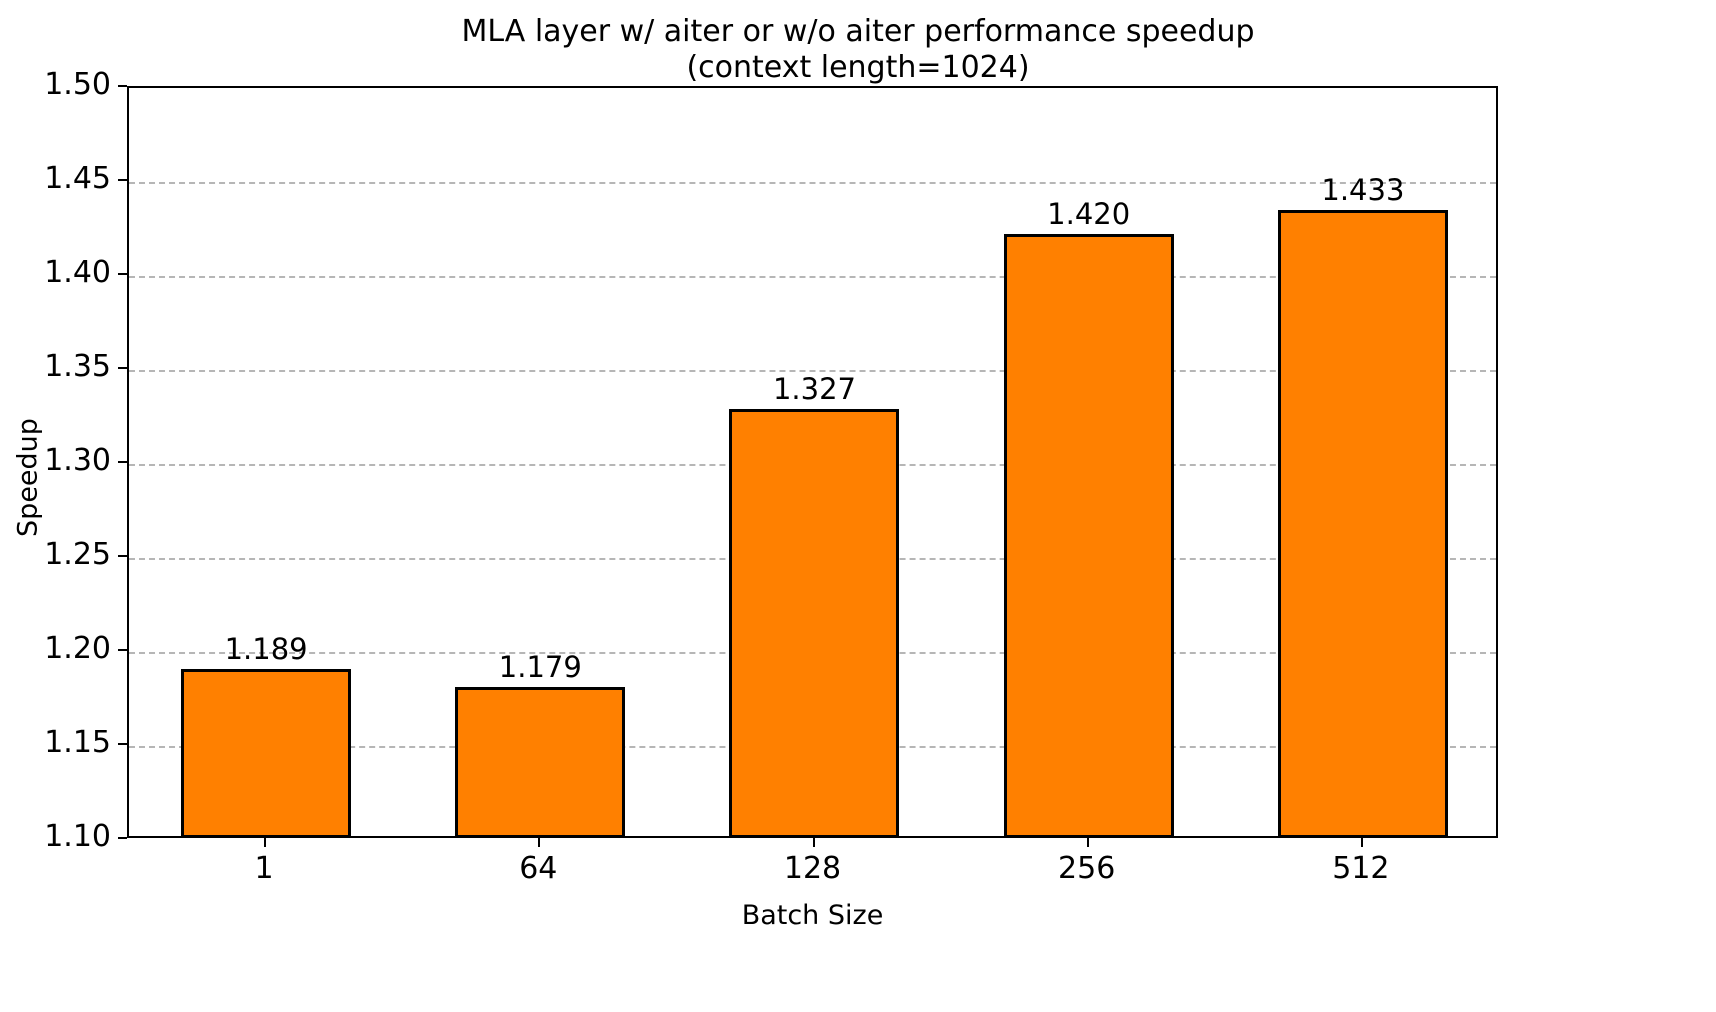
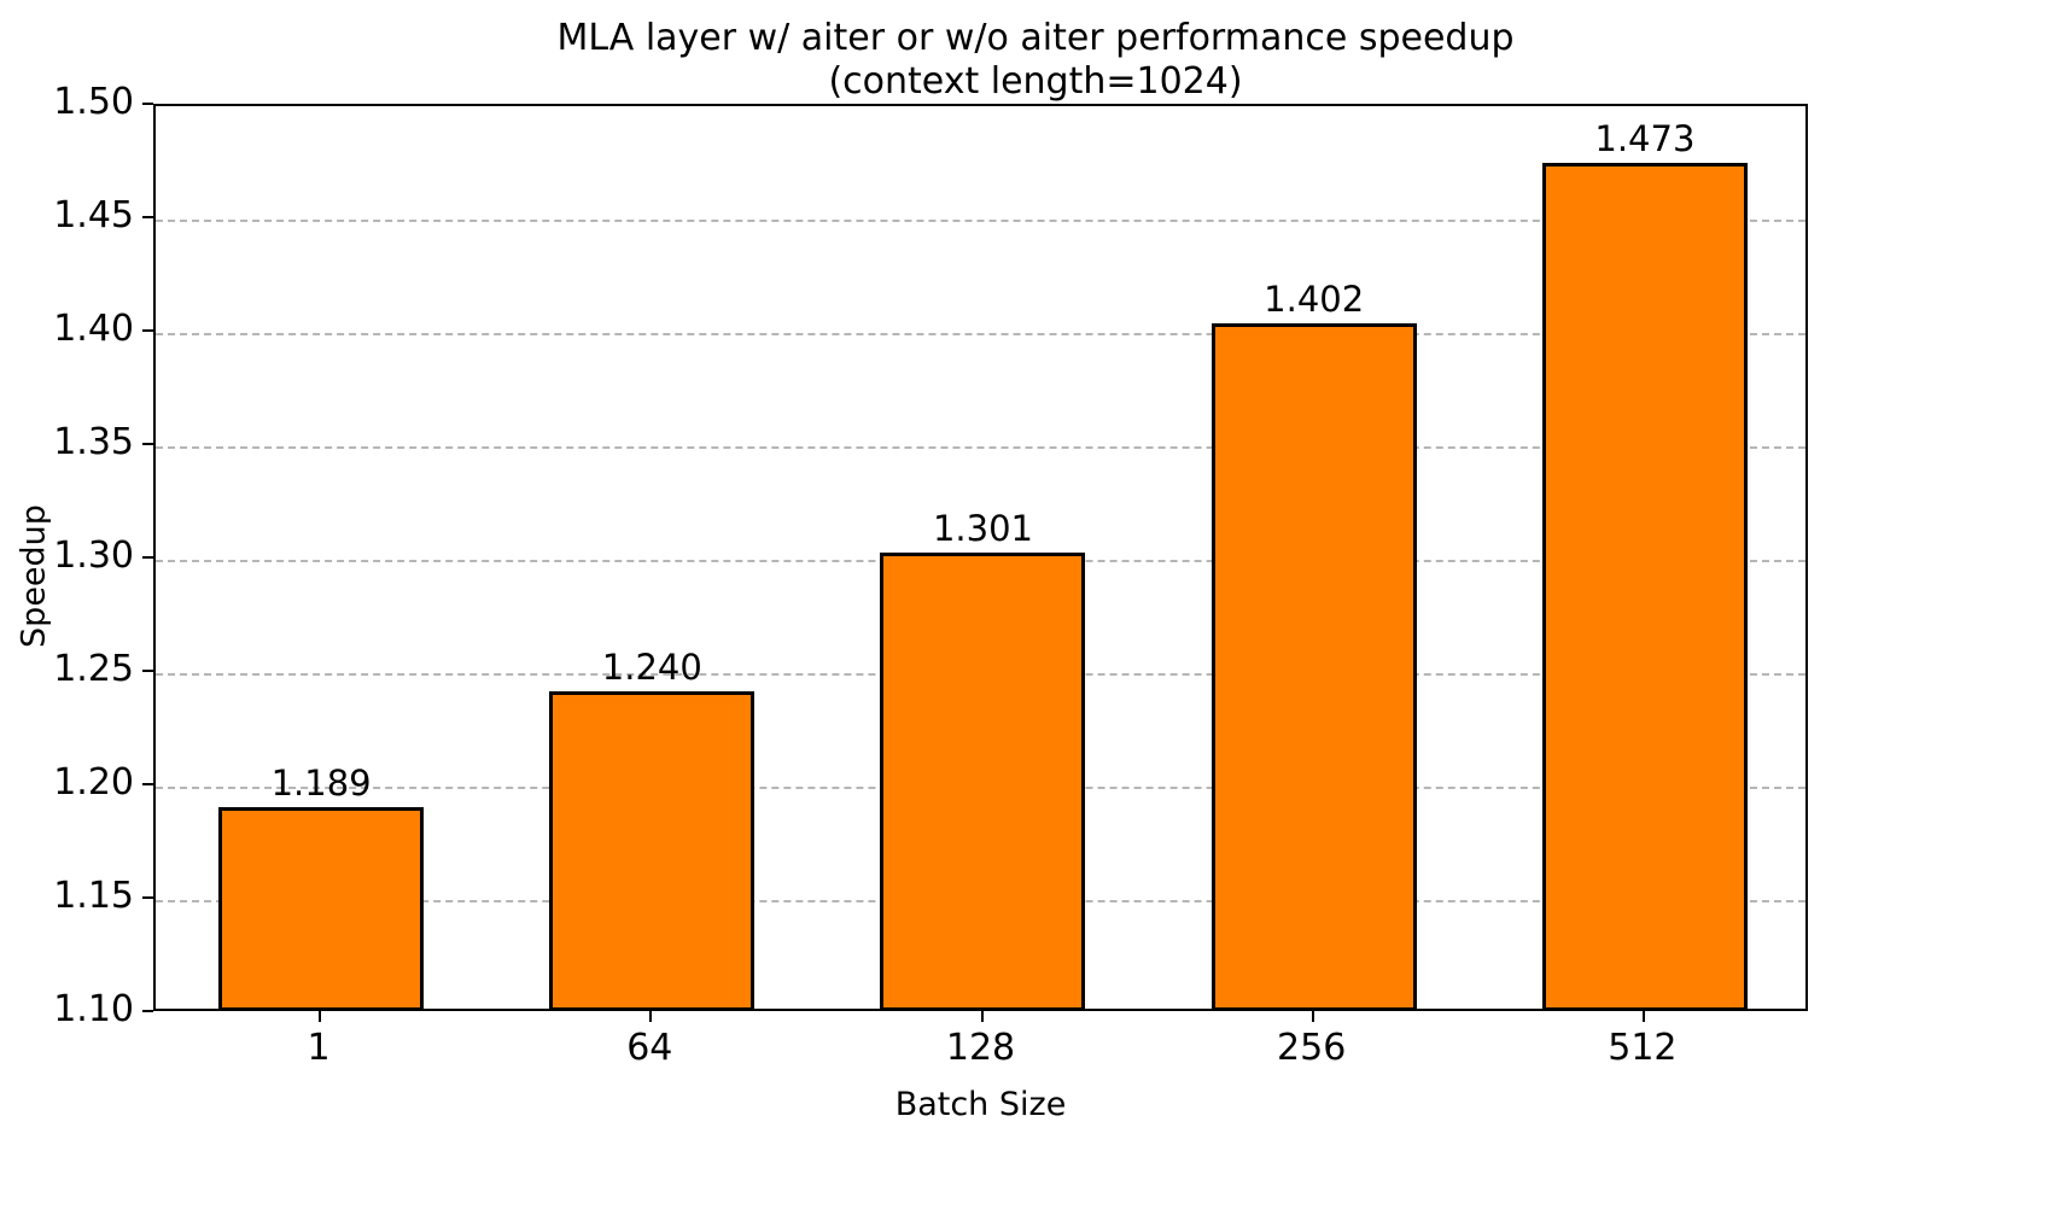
64: 1.179 -> 1.240
128: 1.327 -> 1.301
256: 1.420 -> 1.402
512: 1.433 -> 1.473
